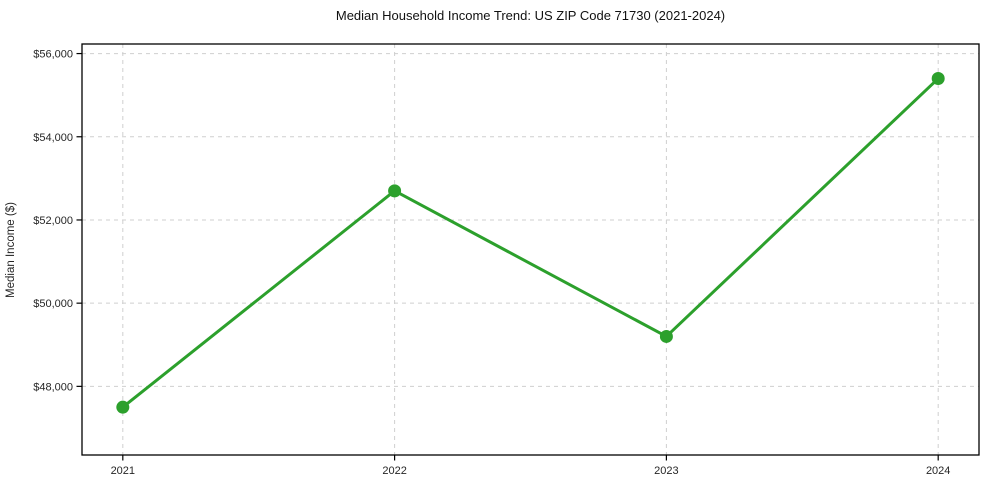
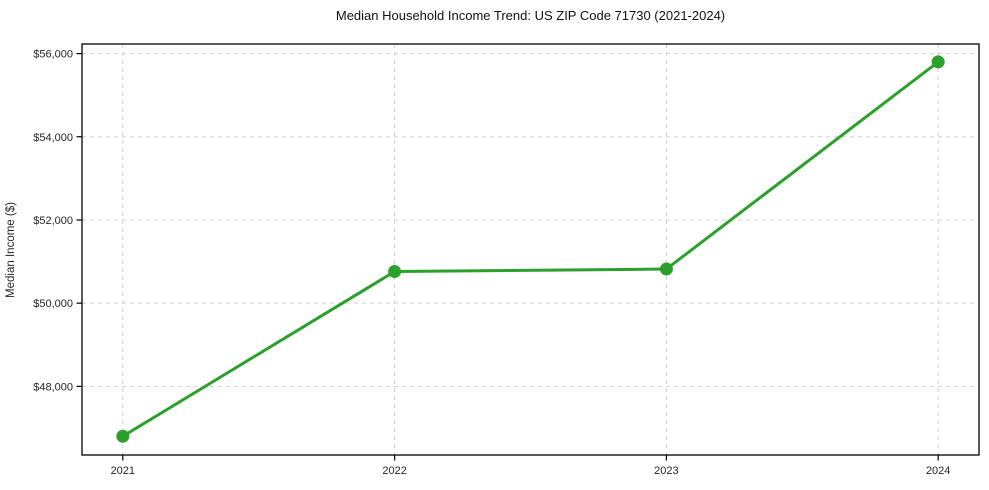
2021: $47500 -> $46800
2022: $52700 -> $50800
2023: $49200 -> $50800
2024: $55400 -> $55800
